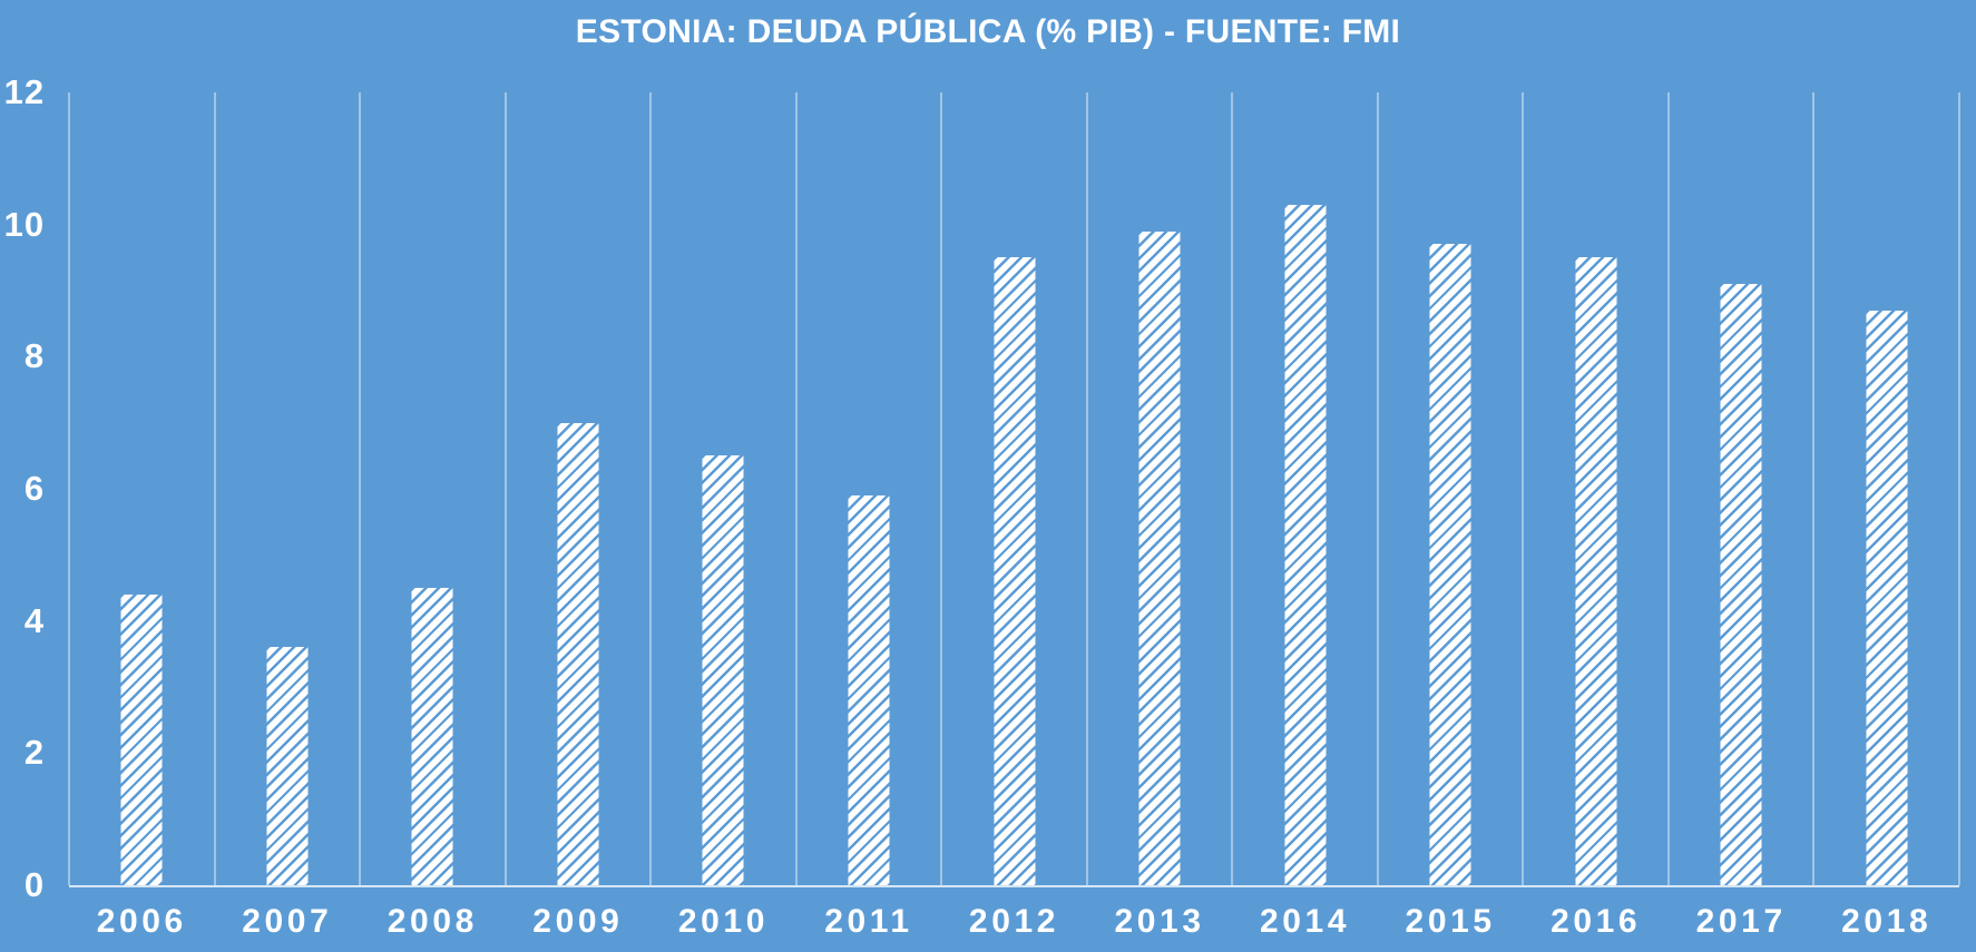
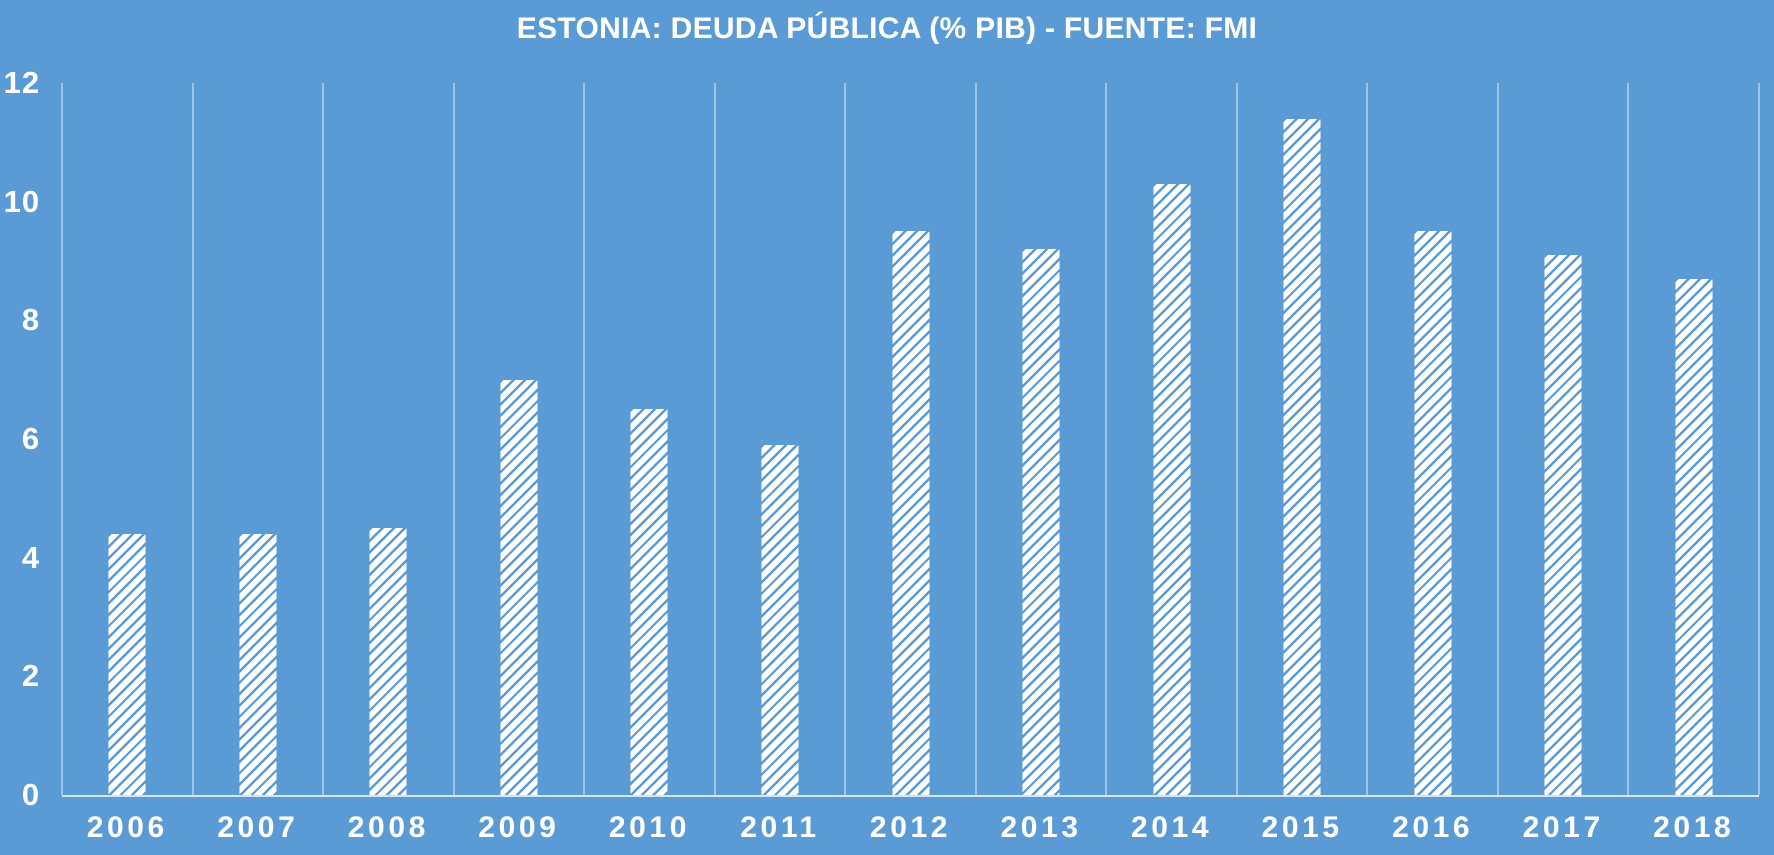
2007: 3.6 -> 4.4
2013: 9.9 -> 9.2
2015: 9.7 -> 11.4
